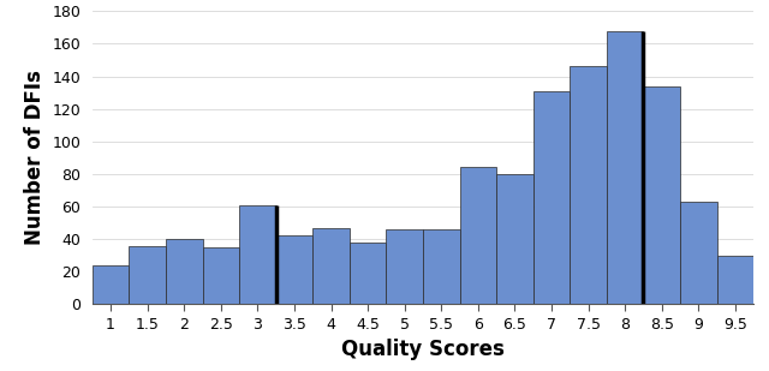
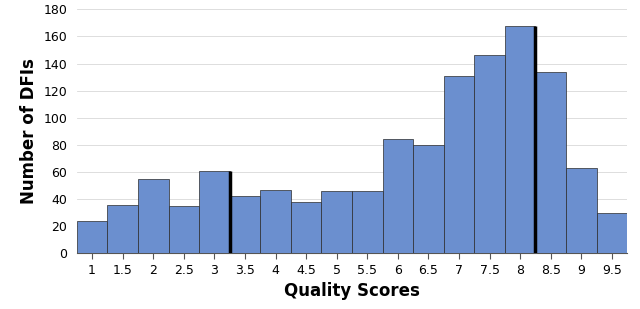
2: 40 -> 55
